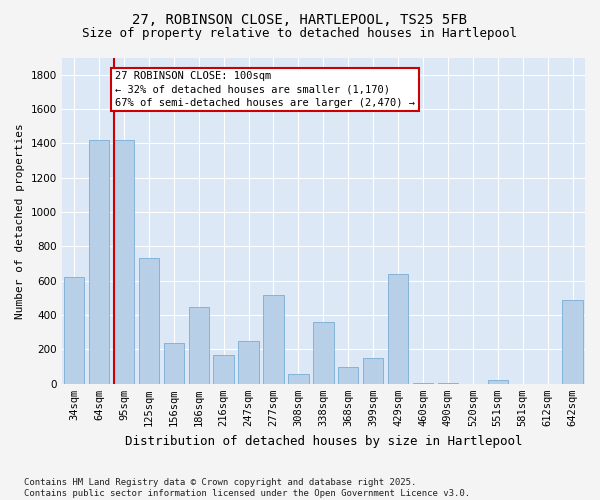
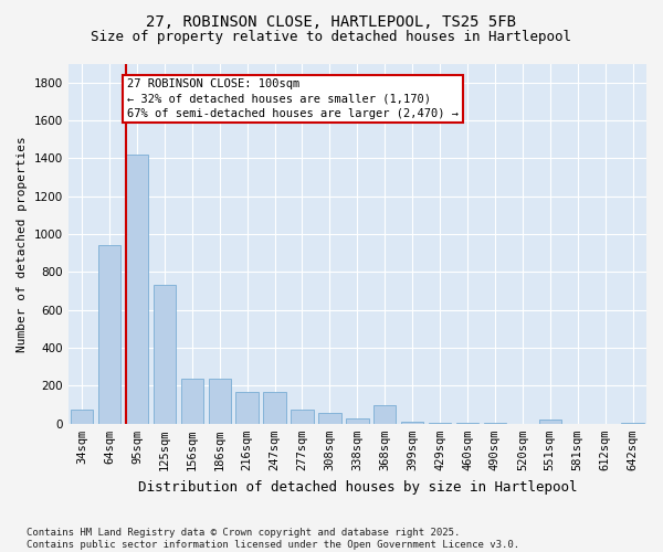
34sqm: 620 -> 80
64sqm: 1420 -> 940
186sqm: 450 -> 240
247sqm: 250 -> 160
277sqm: 520 -> 80
338sqm: 360 -> 30
399sqm: 150 -> 10
429sqm: 640 -> 0
642sqm: 490 -> 0
